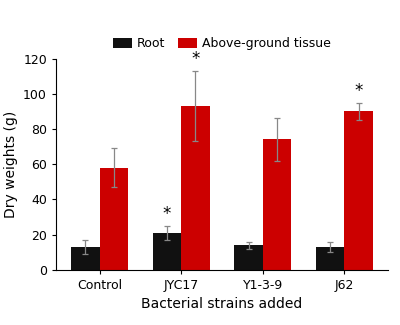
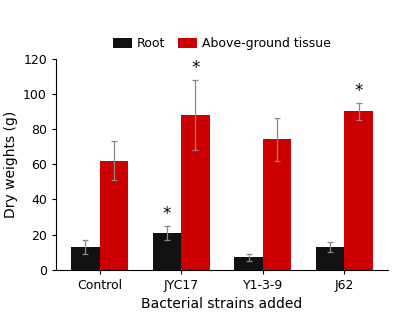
Above-ground tissue/Control: 58 -> 62
Above-ground tissue/JYC17: 93 -> 88
Root/Y1-3-9: 14 -> 7
